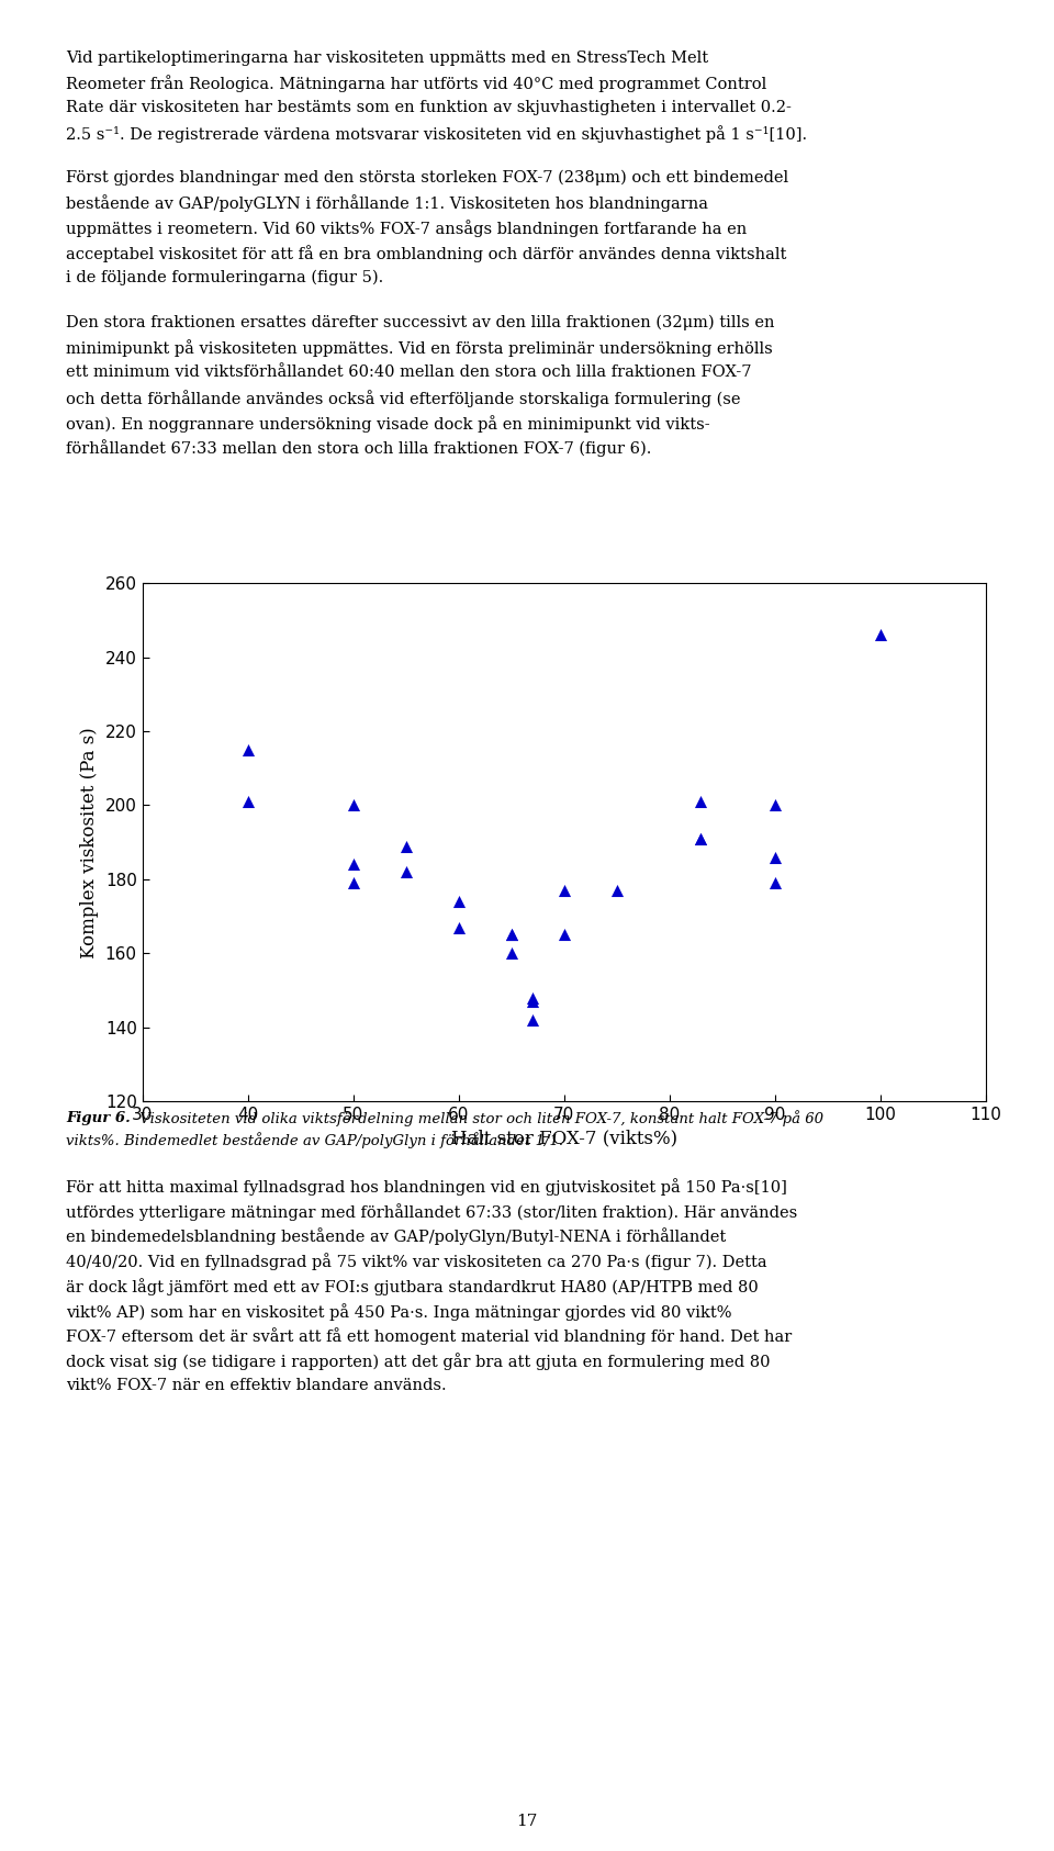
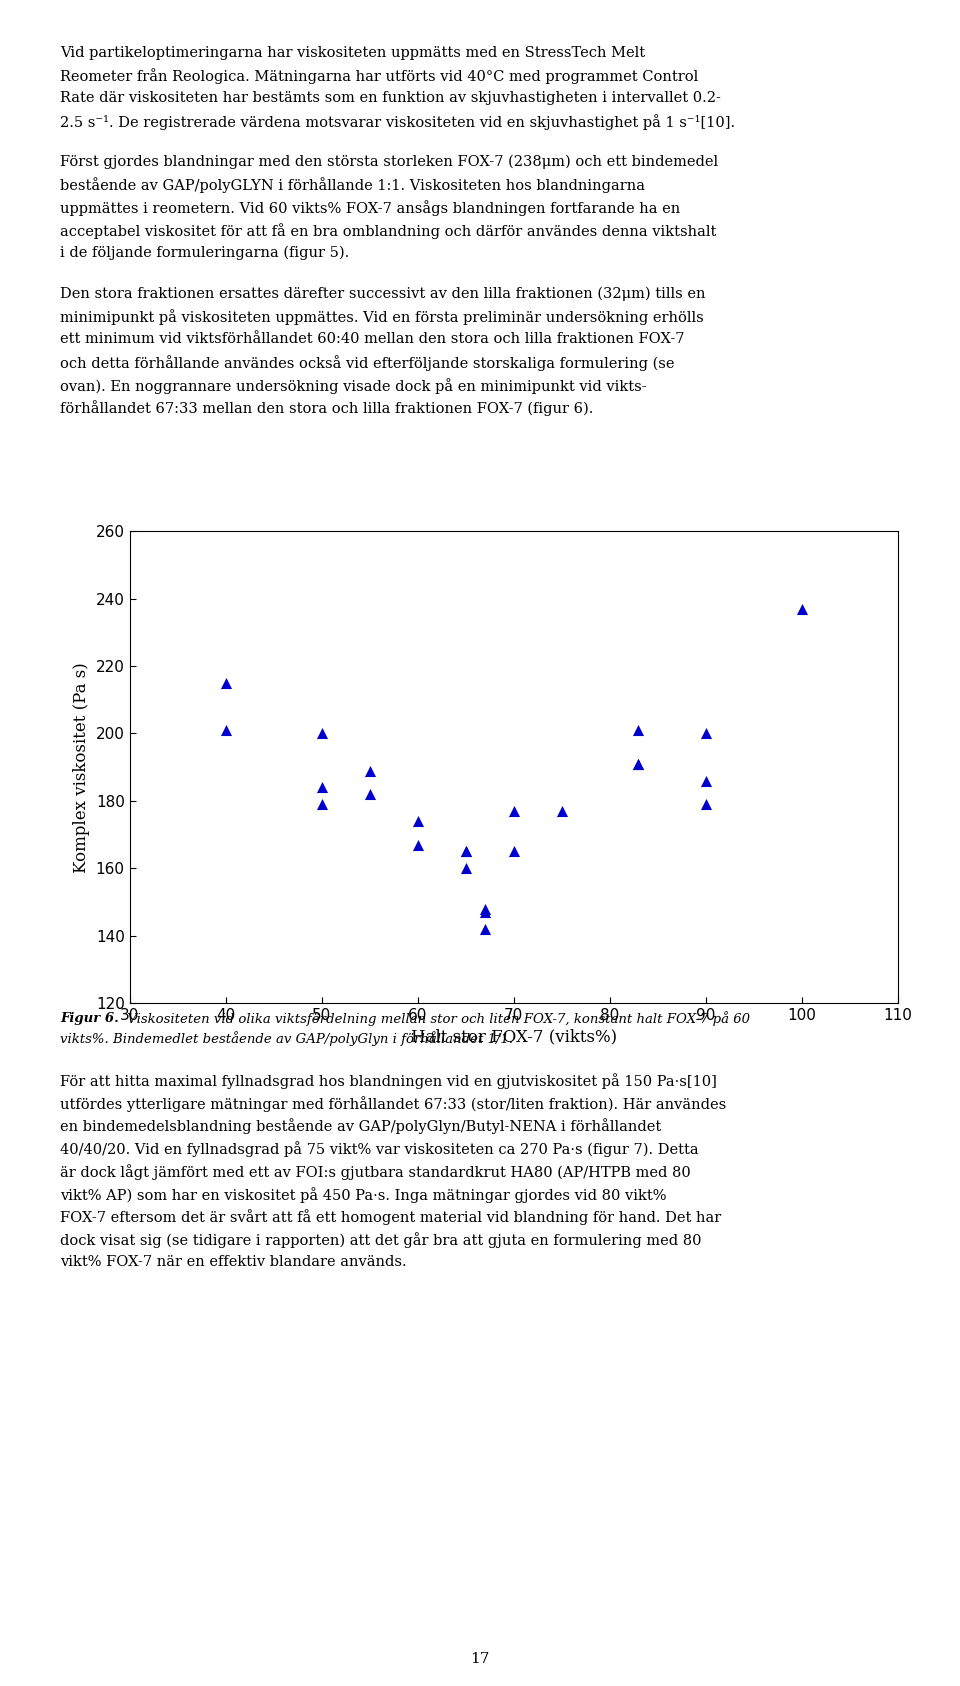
100: 246 -> 237
